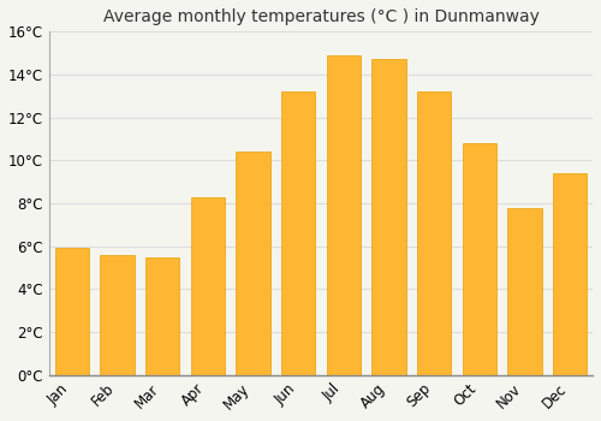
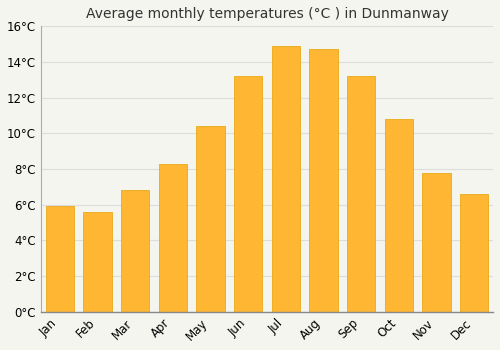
Mar: 5.5°C -> 6.8°C
Dec: 9.4°C -> 6.6°C
